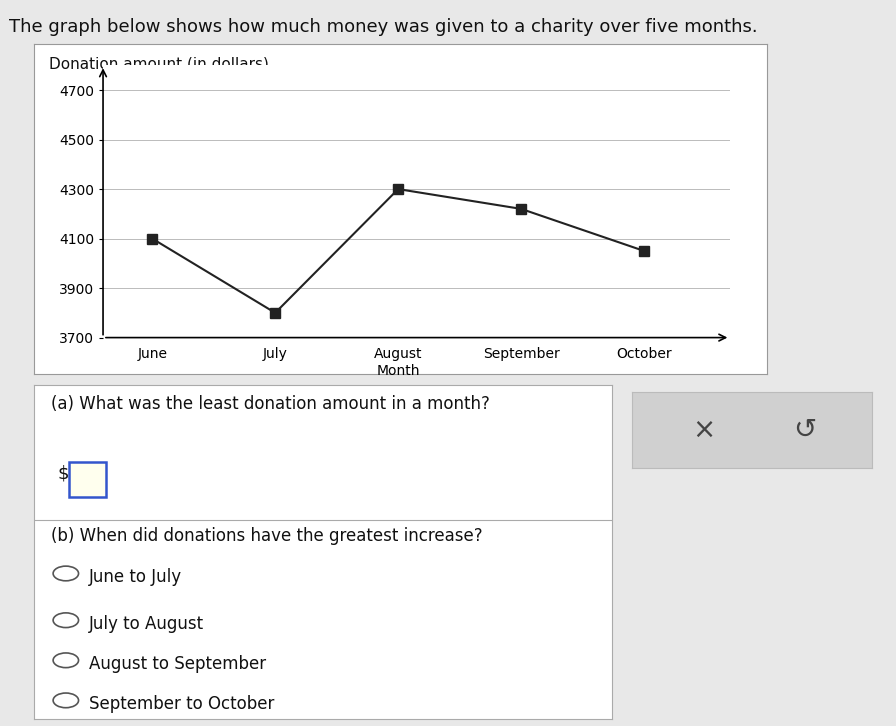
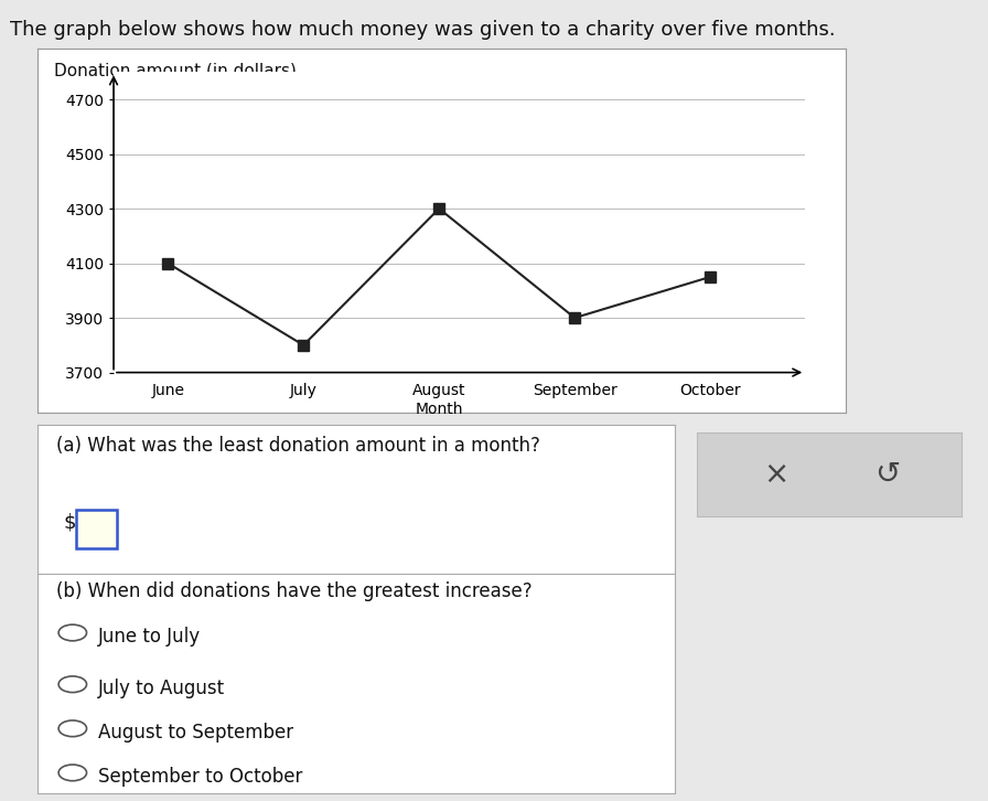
September: 4220 -> 3900
